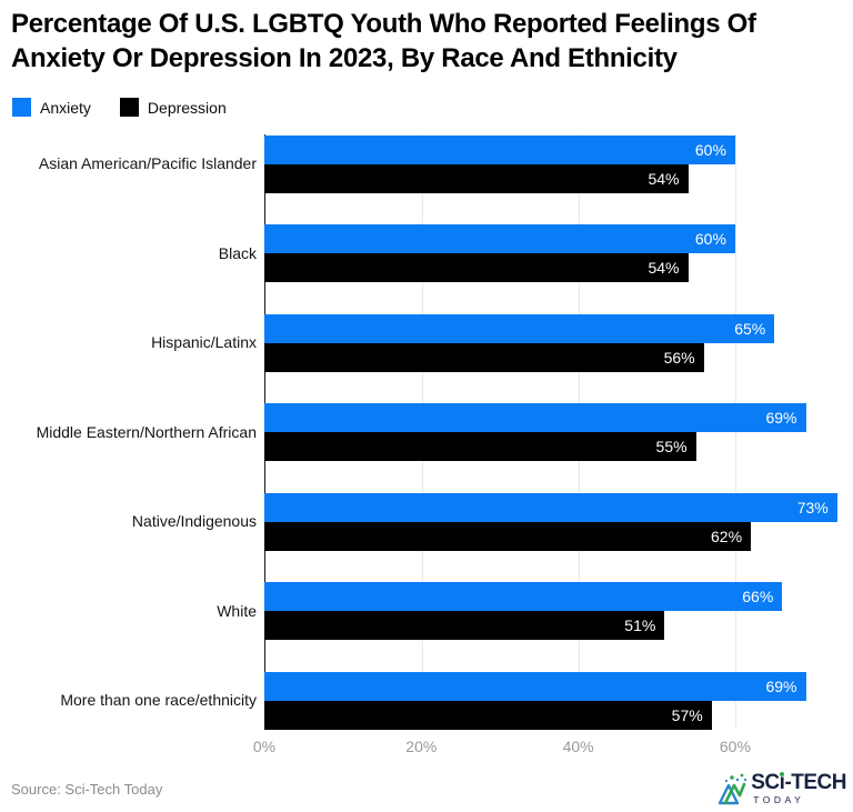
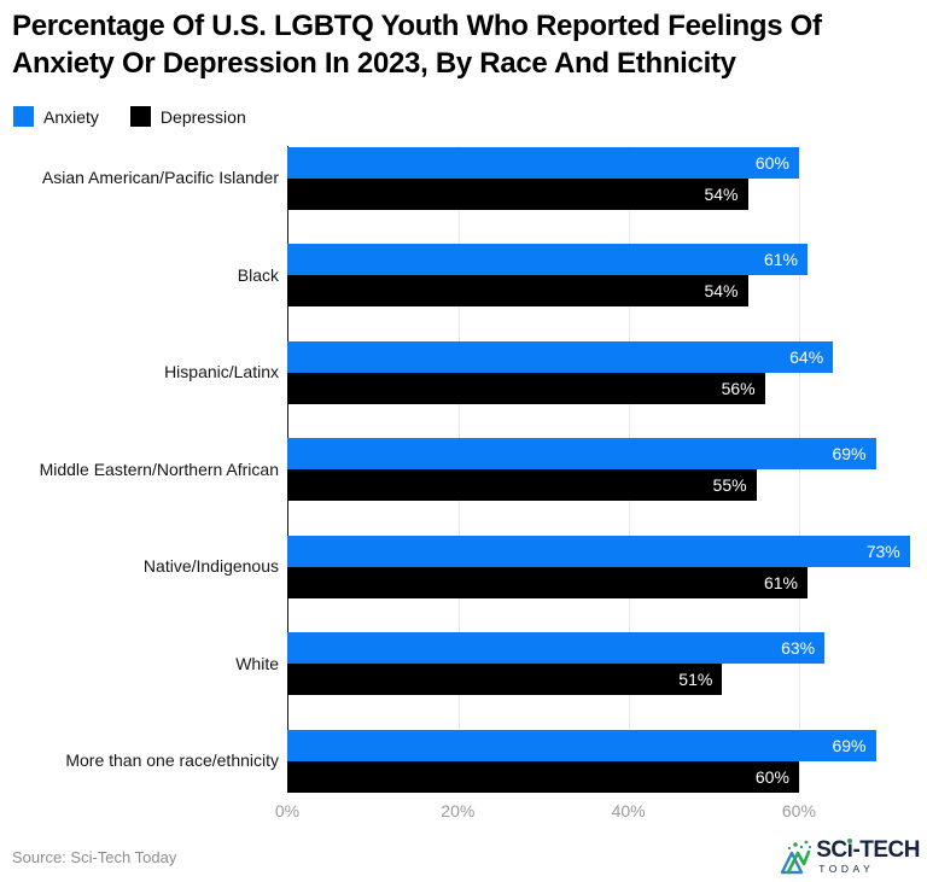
Anxiety/Black: 60% -> 61%
Anxiety/Hispanic/Latinx: 65% -> 64%
Depression/Native/Indigenous: 62% -> 61%
Anxiety/White: 66% -> 63%
Depression/More than one race/ethnicity: 57% -> 60%
